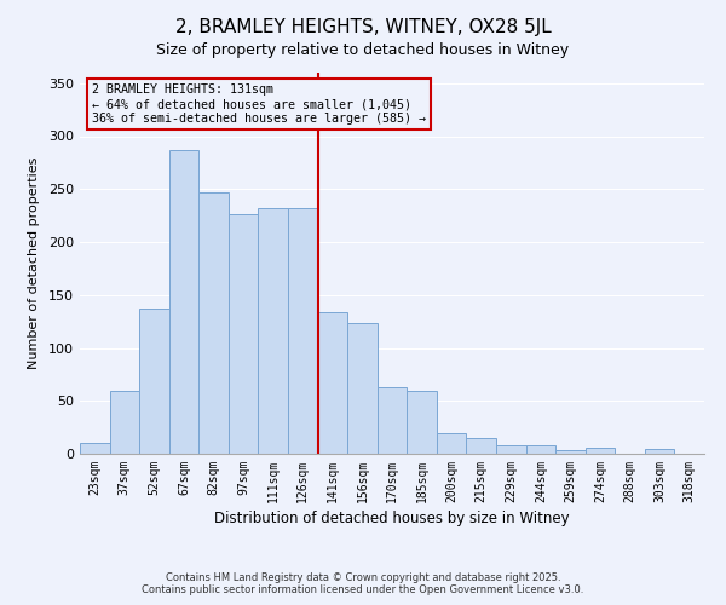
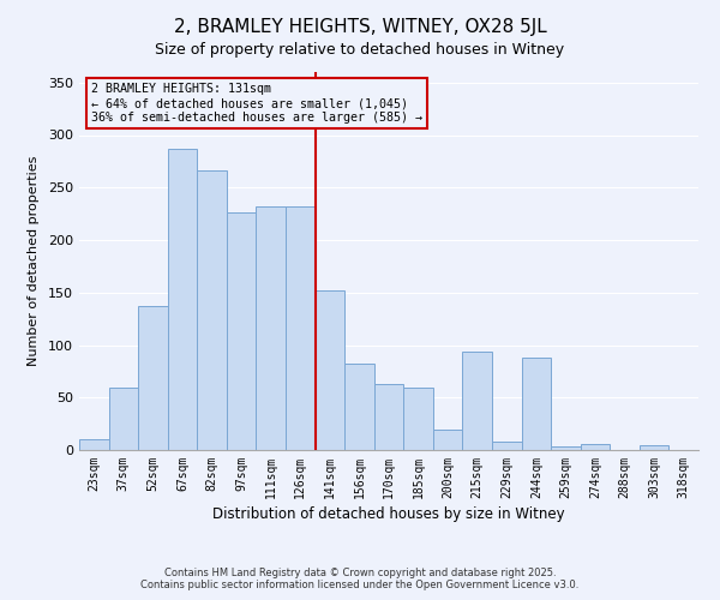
82sqm: 247 -> 266
141sqm: 134 -> 152
156sqm: 124 -> 82
215sqm: 15 -> 94
244sqm: 8 -> 88
